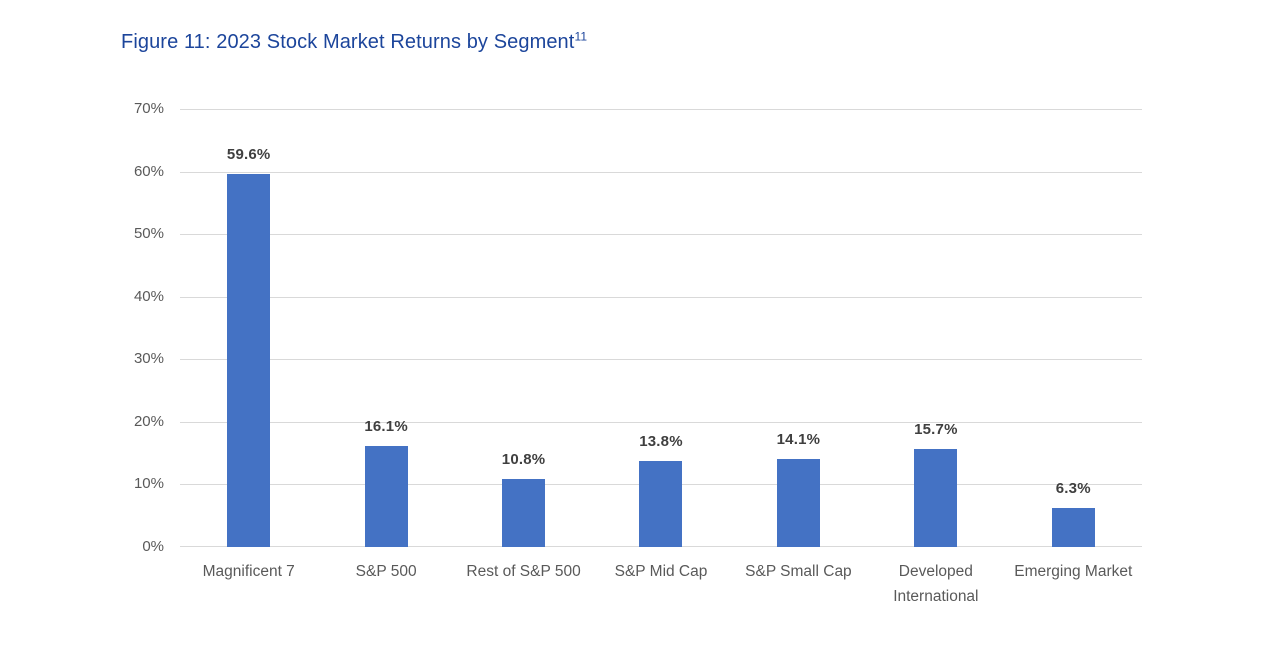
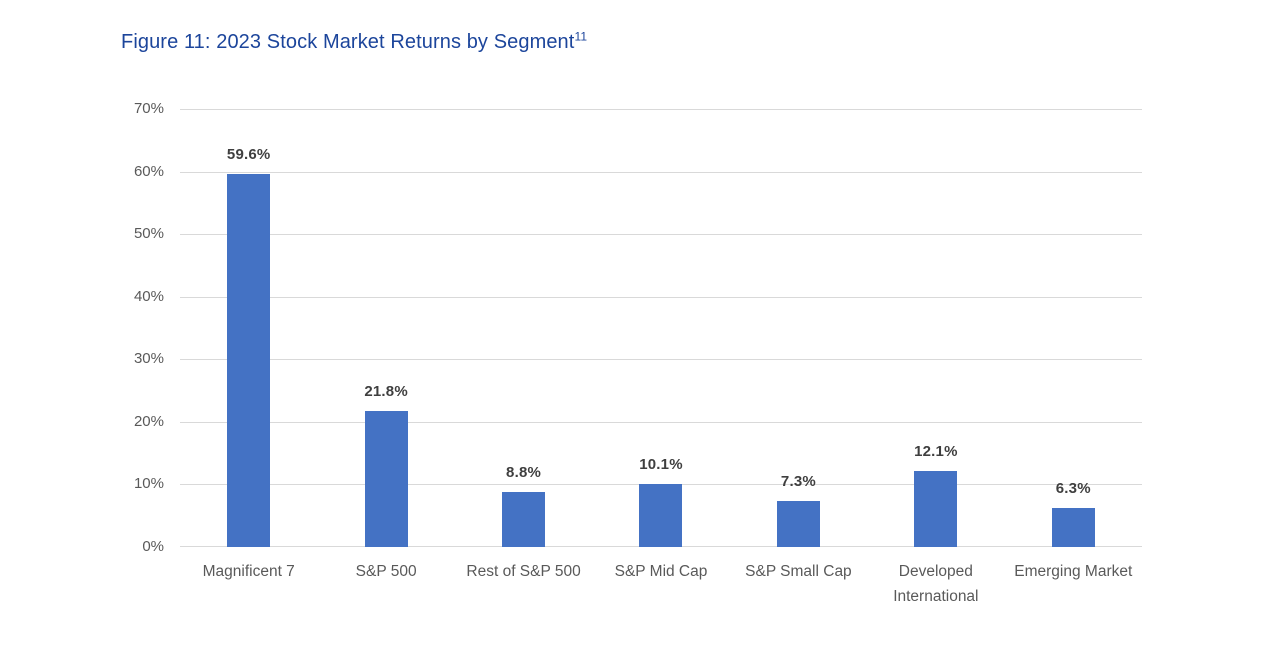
S&P 500: 16.1% -> 21.8%
Rest of S&P 500: 10.8% -> 8.8%
S&P Mid Cap: 13.8% -> 10.1%
S&P Small Cap: 14.1% -> 7.3%
Developed International: 15.7% -> 12.1%
